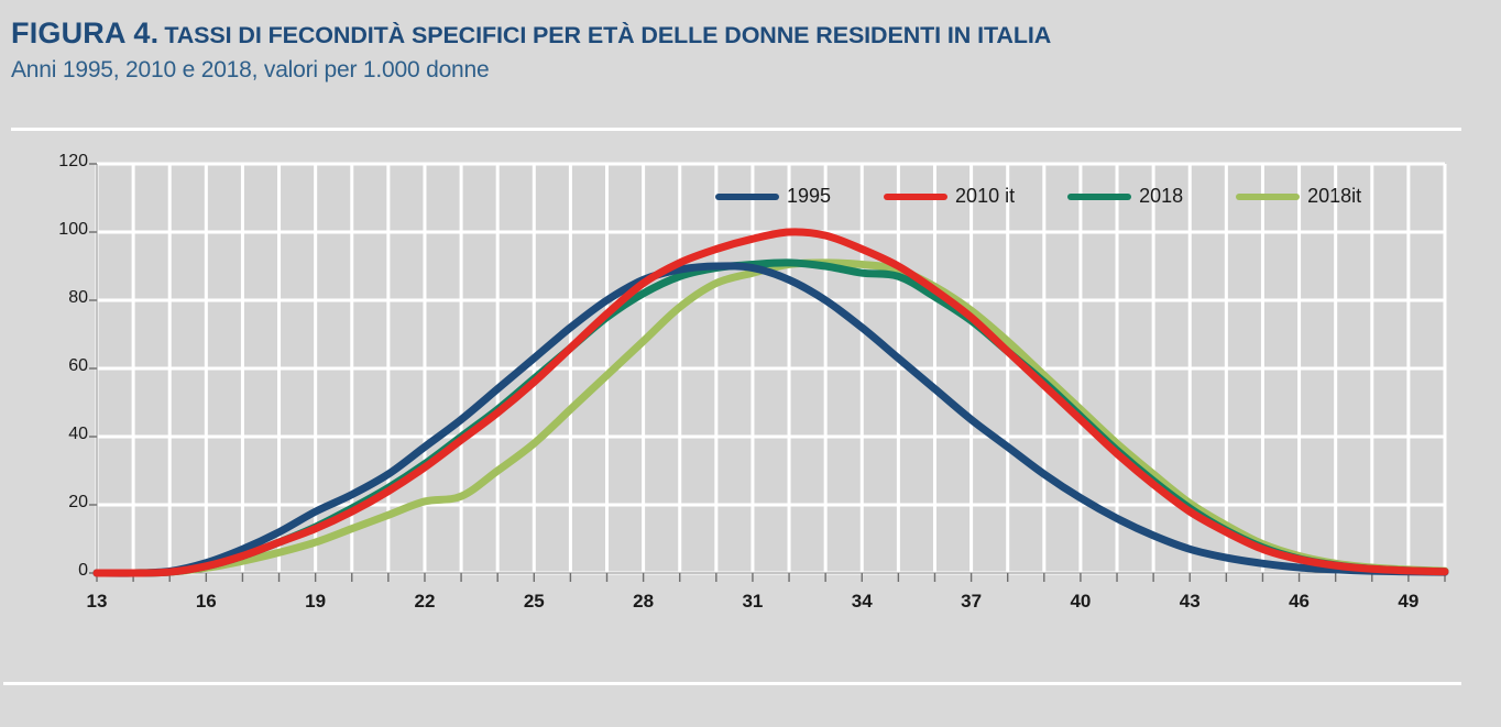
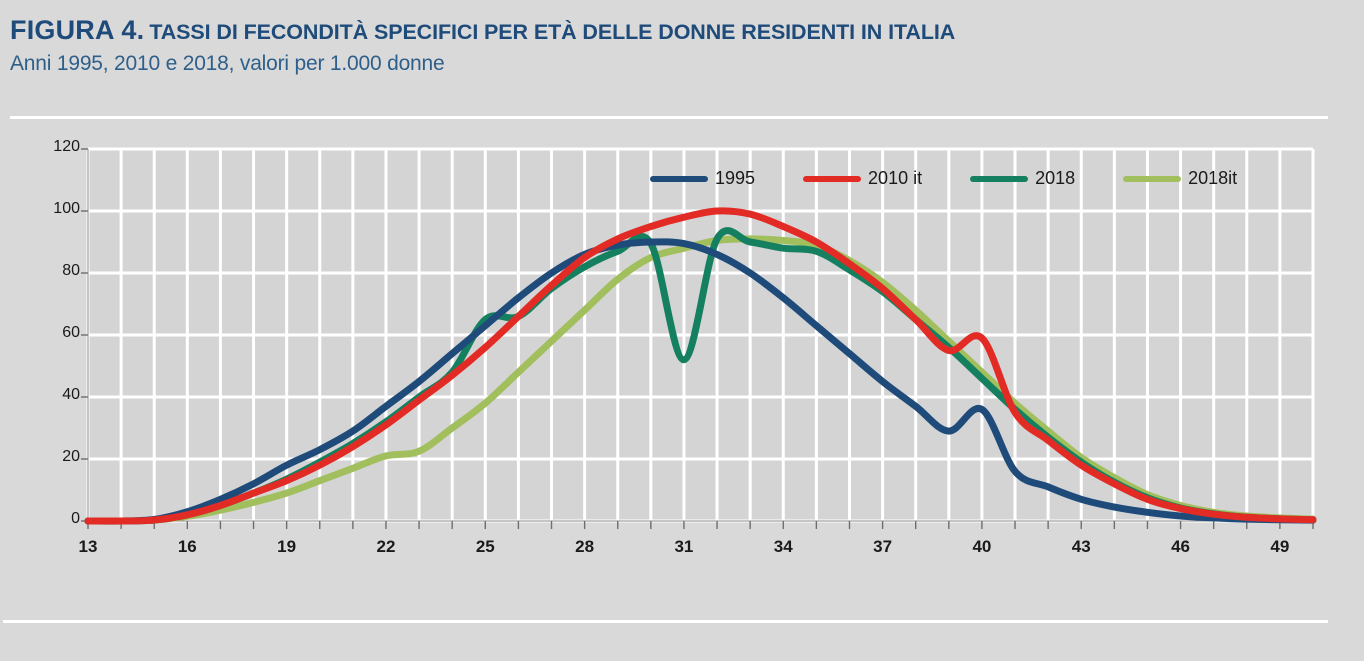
2018/25: 57 -> 65
2018/31: 90 -> 52
1995/40: 22 -> 36
2010 it/40: 45 -> 59
